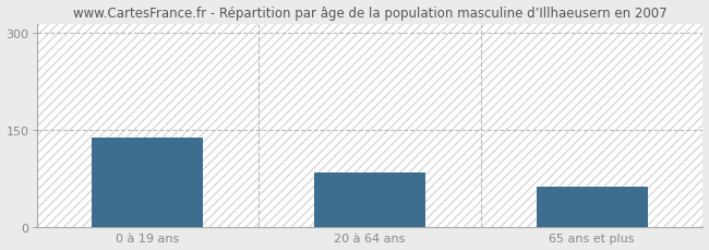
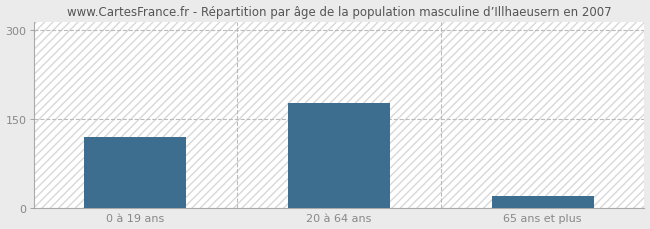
0 à 19 ans: 138 -> 120
20 à 64 ans: 84 -> 178
65 ans et plus: 62 -> 20
